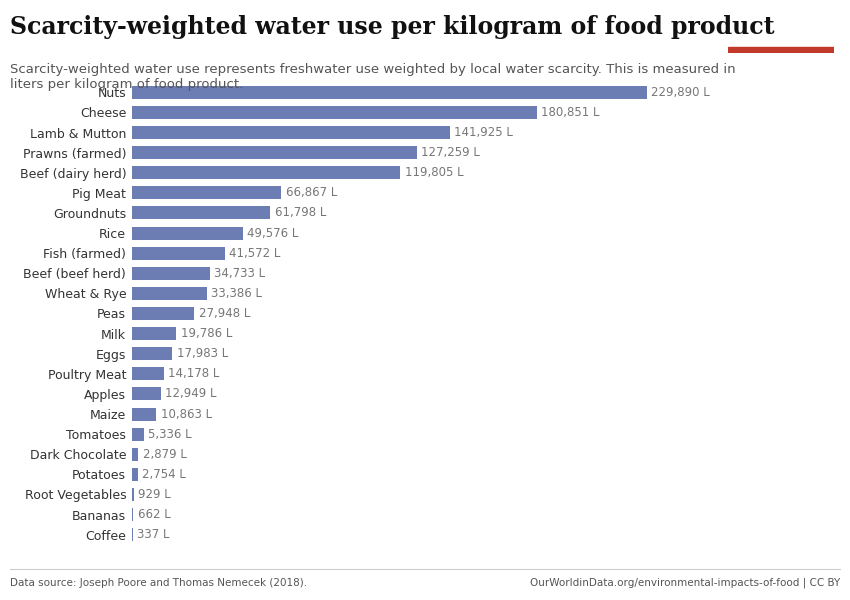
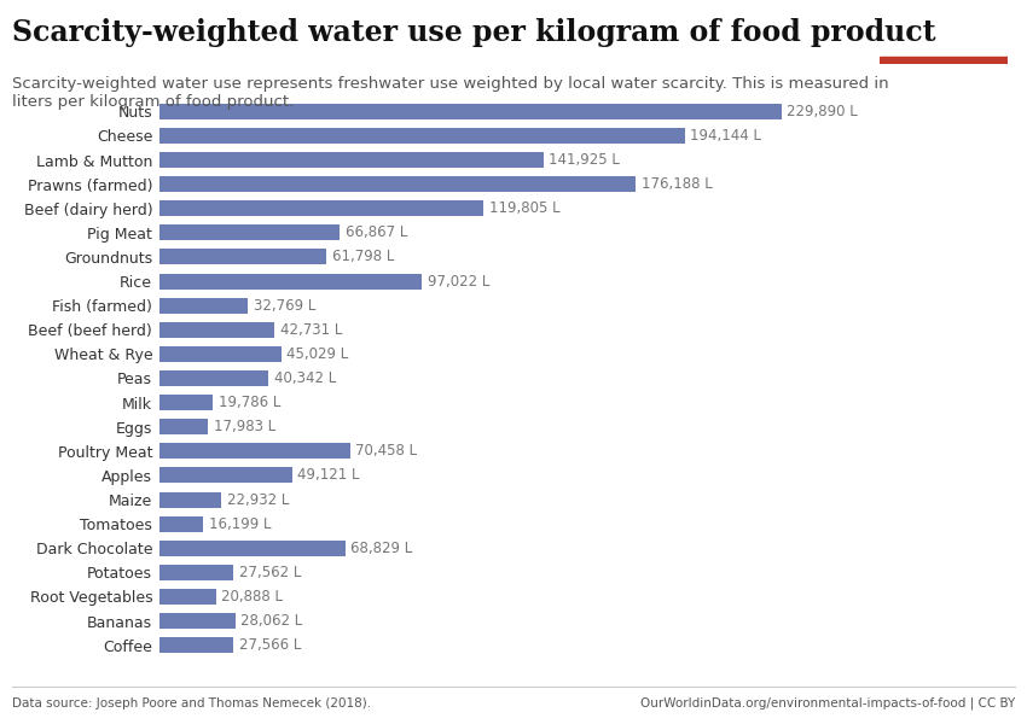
Cheese: 180,851 -> 194,144
Prawns (farmed): 127,259 -> 176,188
Rice: 49,576 -> 97,022
Fish (farmed): 41,572 -> 32,769
Beef (beef herd): 34,733 -> 42,731
Wheat & Rye: 33,386 -> 45,029
Peas: 27,948 -> 40,342
Poultry Meat: 14,178 -> 70,458
Apples: 12,949 -> 49,121
Maize: 10,863 -> 22,932
Tomatoes: 5,336 -> 16,199
Dark Chocolate: 2,879 -> 68,829
Potatoes: 2,754 -> 27,562
Root Vegetables: 929 -> 20,888
Bananas: 662 -> 28,062
Coffee: 337 -> 27,566
